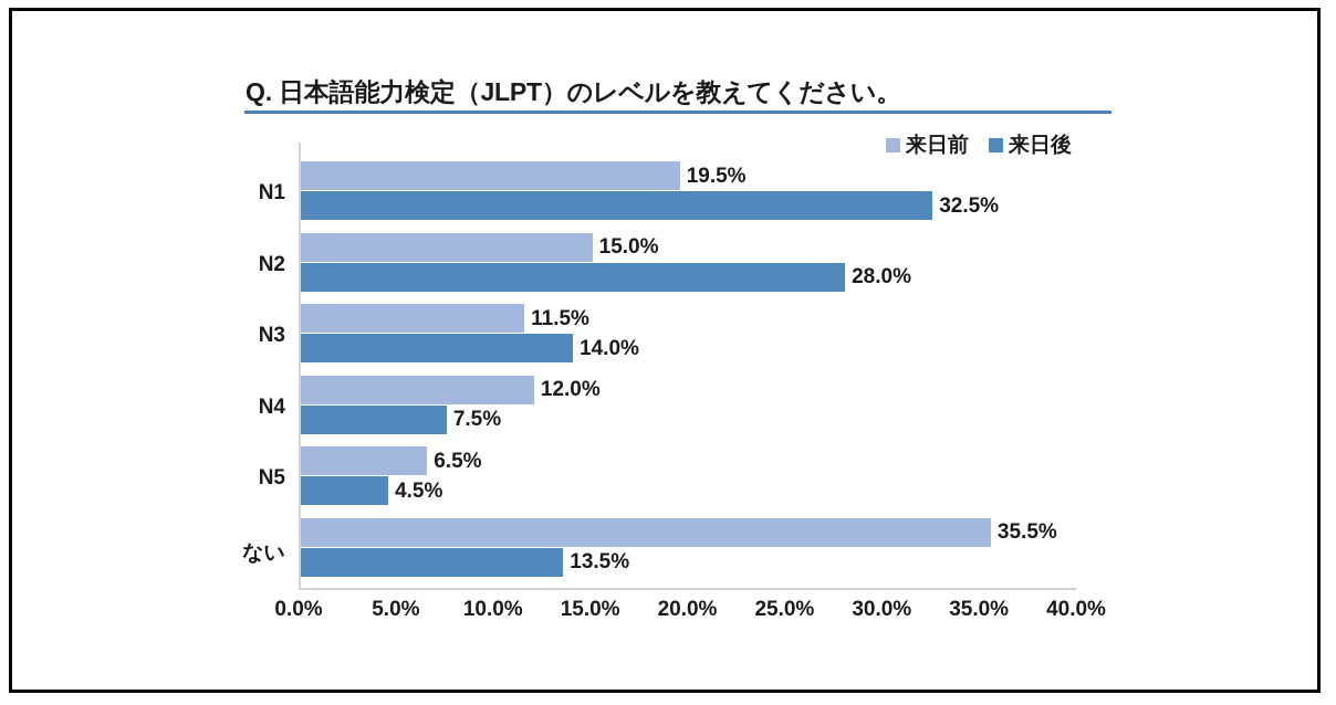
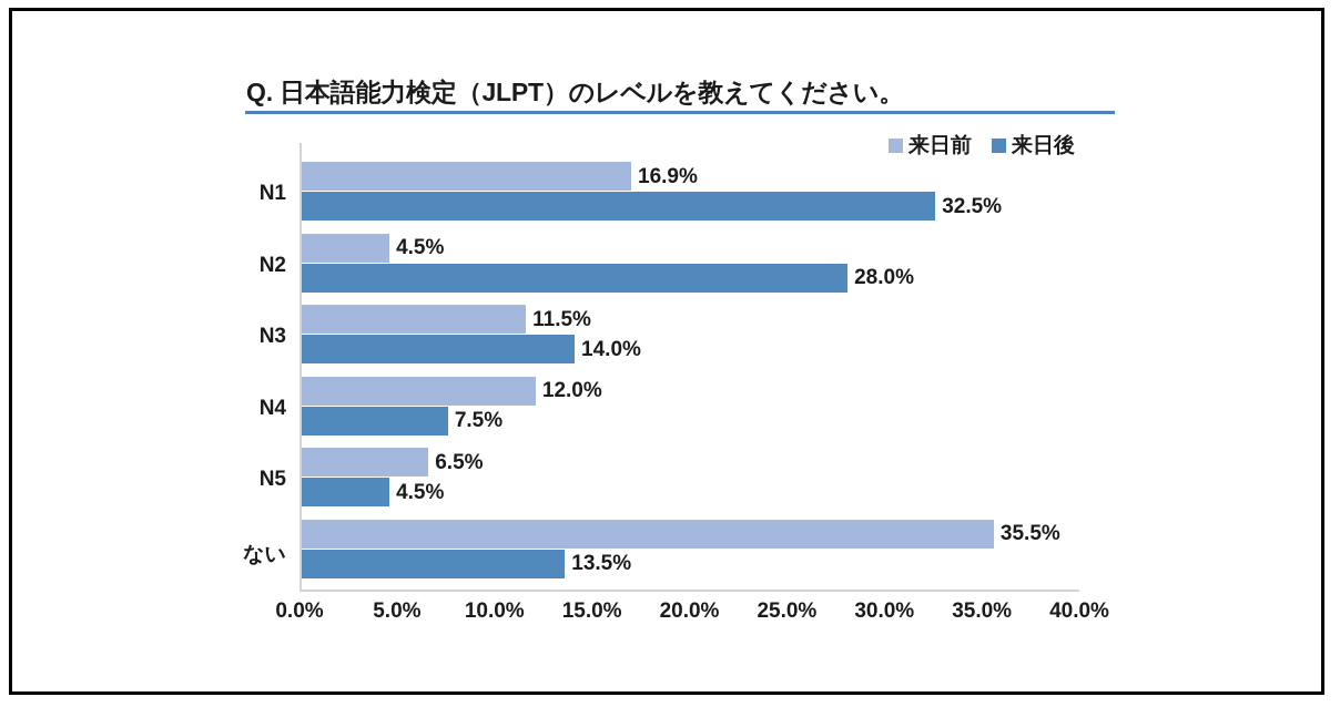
来日前/N1: 19.5% -> 16.9%
来日前/N2: 15.0% -> 4.5%
